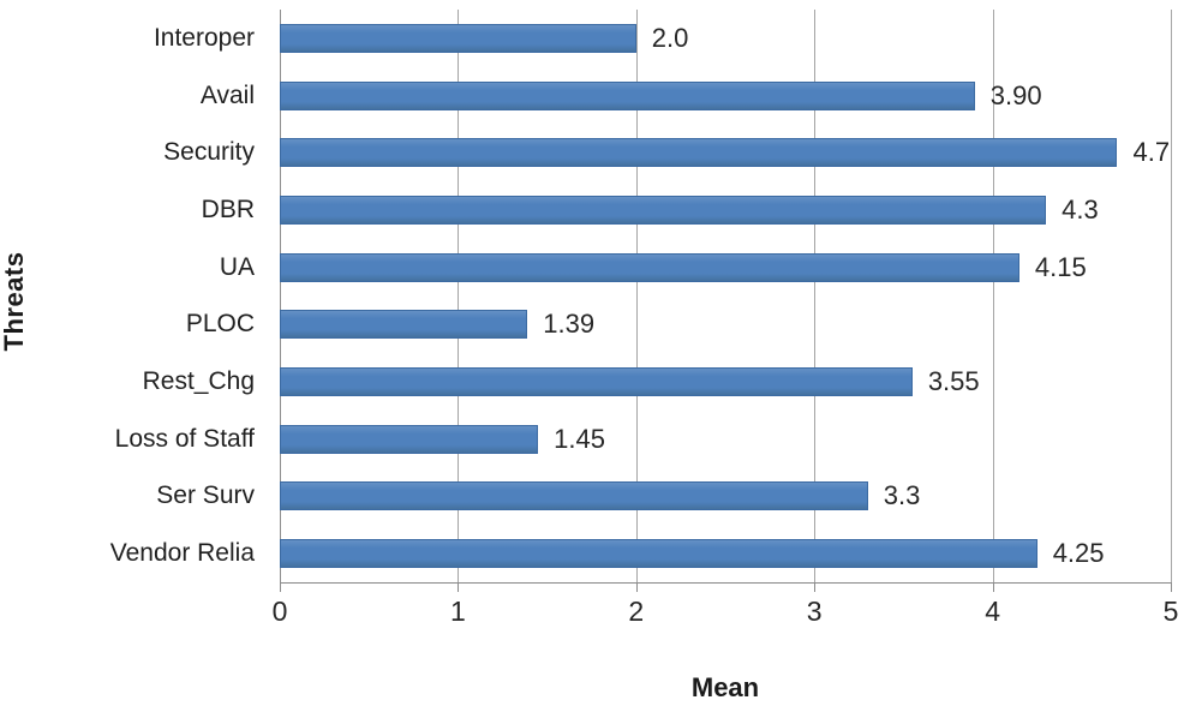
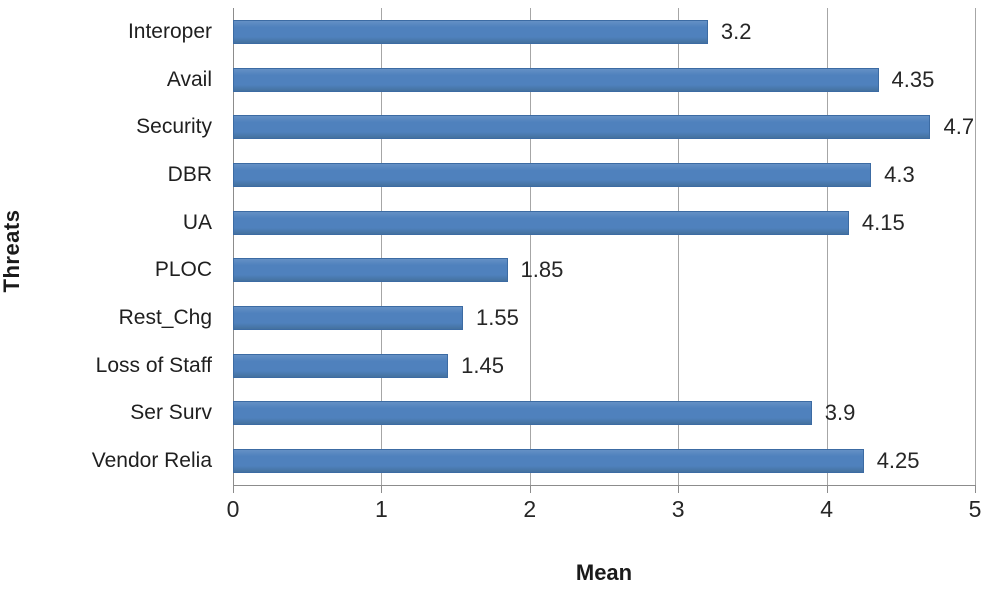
Interoper: 2.0 -> 3.2
Avail: 3.90 -> 4.35
PLOC: 1.39 -> 1.85
Rest_Chg: 3.55 -> 1.55
Ser Surv: 3.3 -> 3.9
